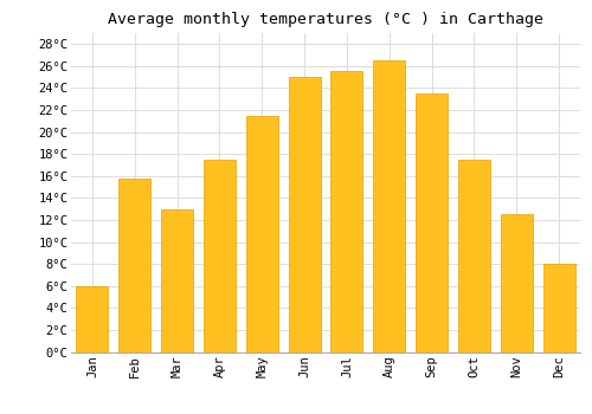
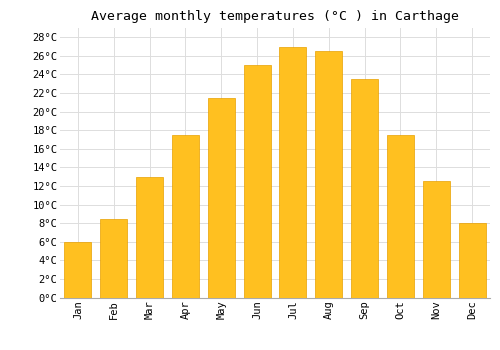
Feb: 15.8°C -> 8.5°C
Jul: 25.6°C -> 27.0°C
